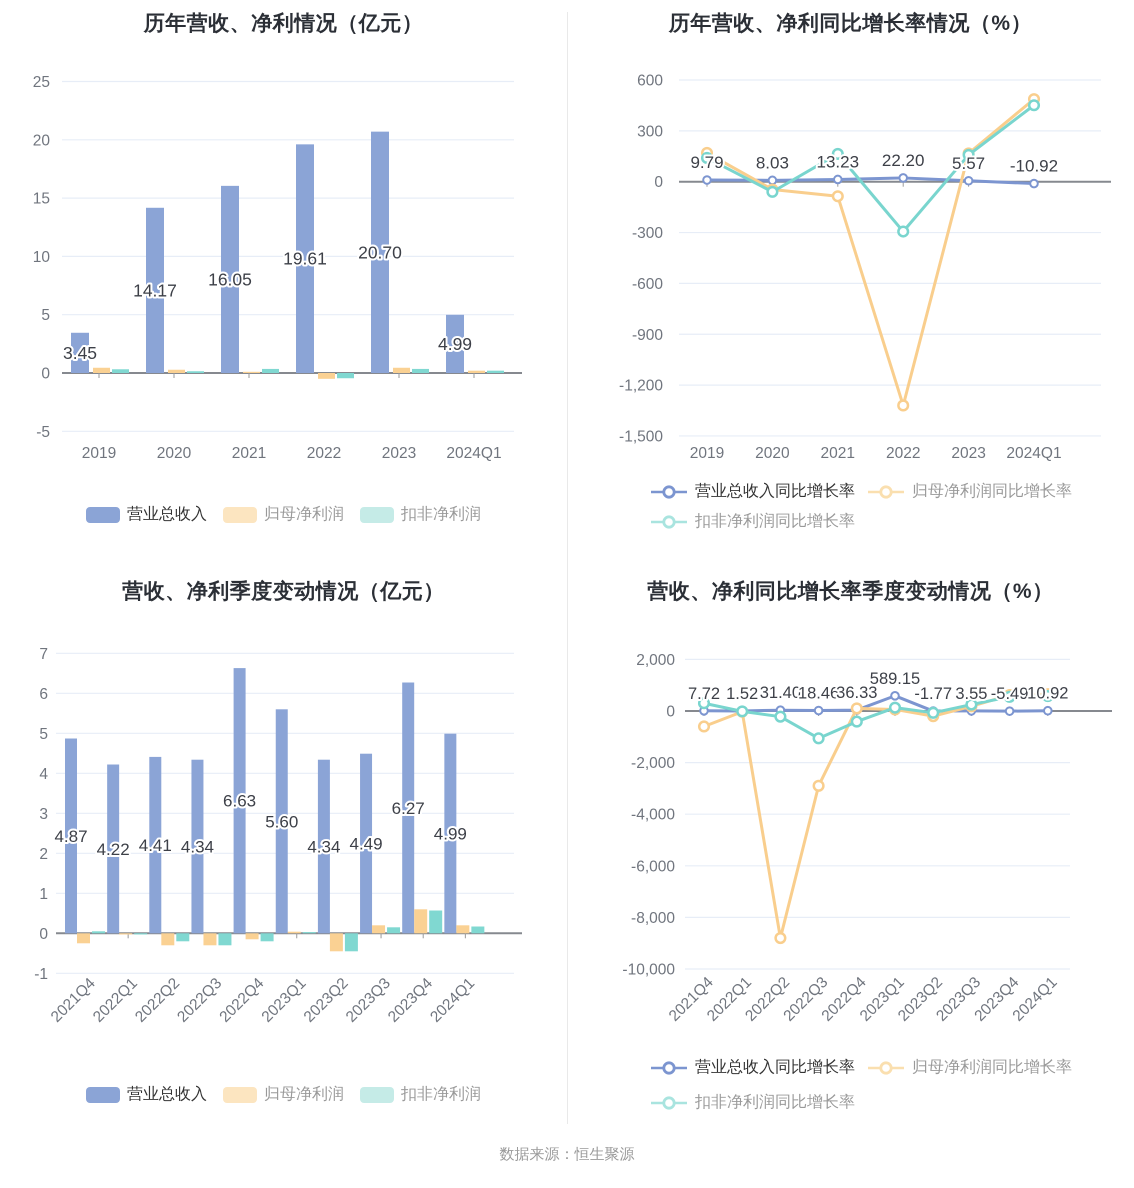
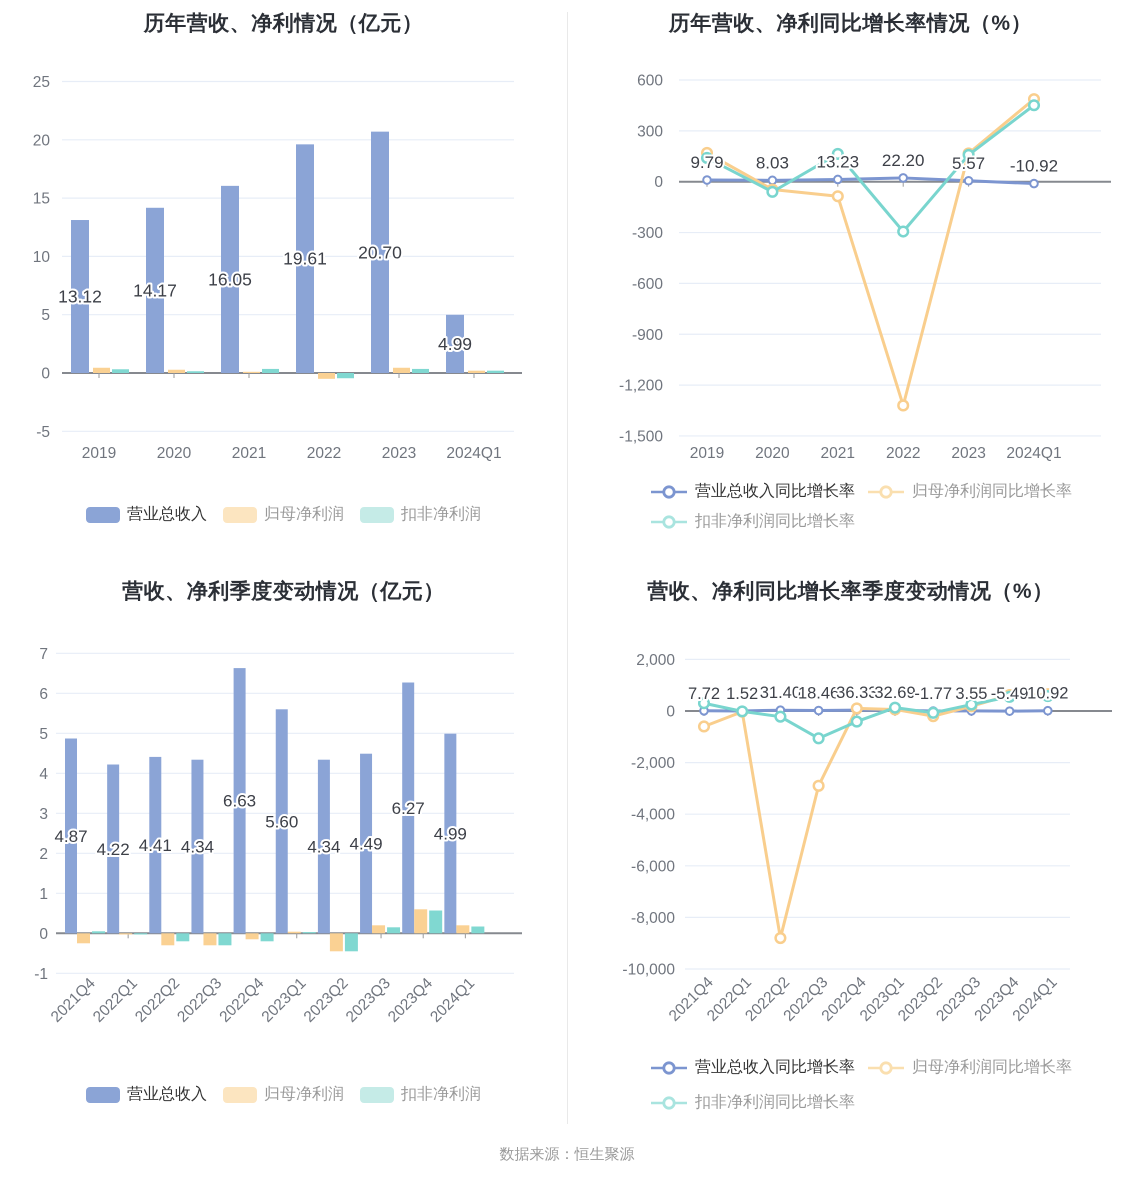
历年营收、净利情况（亿元）/营业总收入/2019: 3.45 -> 13.12
营收、净利同比增长率季度变动情况（%）/营业总收入同比增长率/2023Q1: 589.15 -> 32.69
